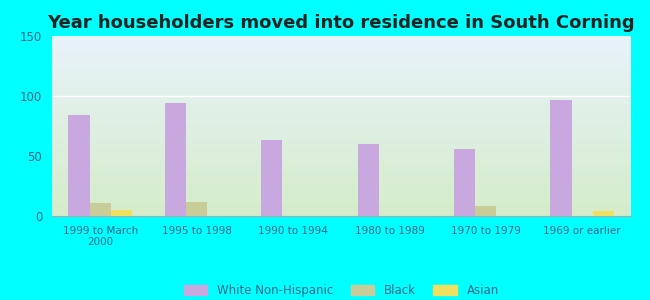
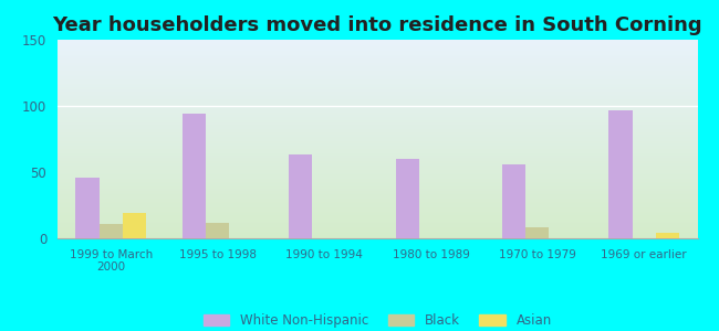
White Non-Hispanic/1999 to March 2000: 84 -> 46
Asian/1999 to March 2000: 5 -> 19
